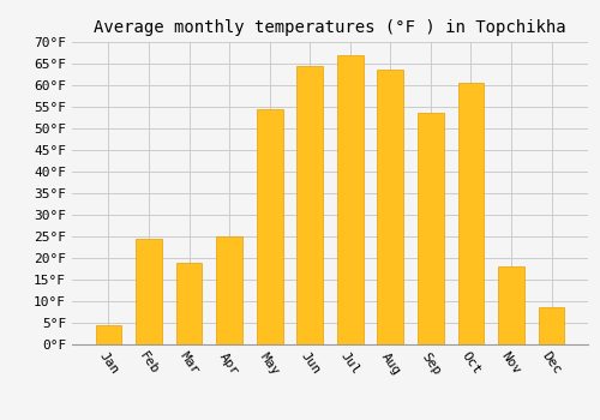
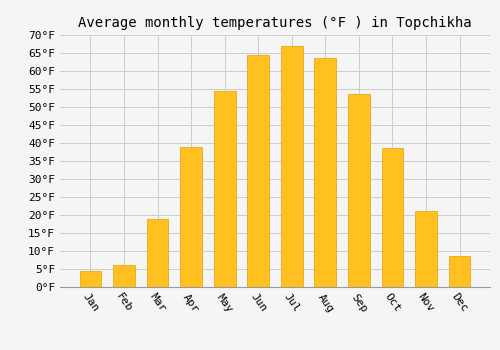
Feb: 24.5°F -> 6.0°F
Apr: 25.0°F -> 39.0°F
Oct: 60.5°F -> 38.5°F
Nov: 18.0°F -> 21.0°F
